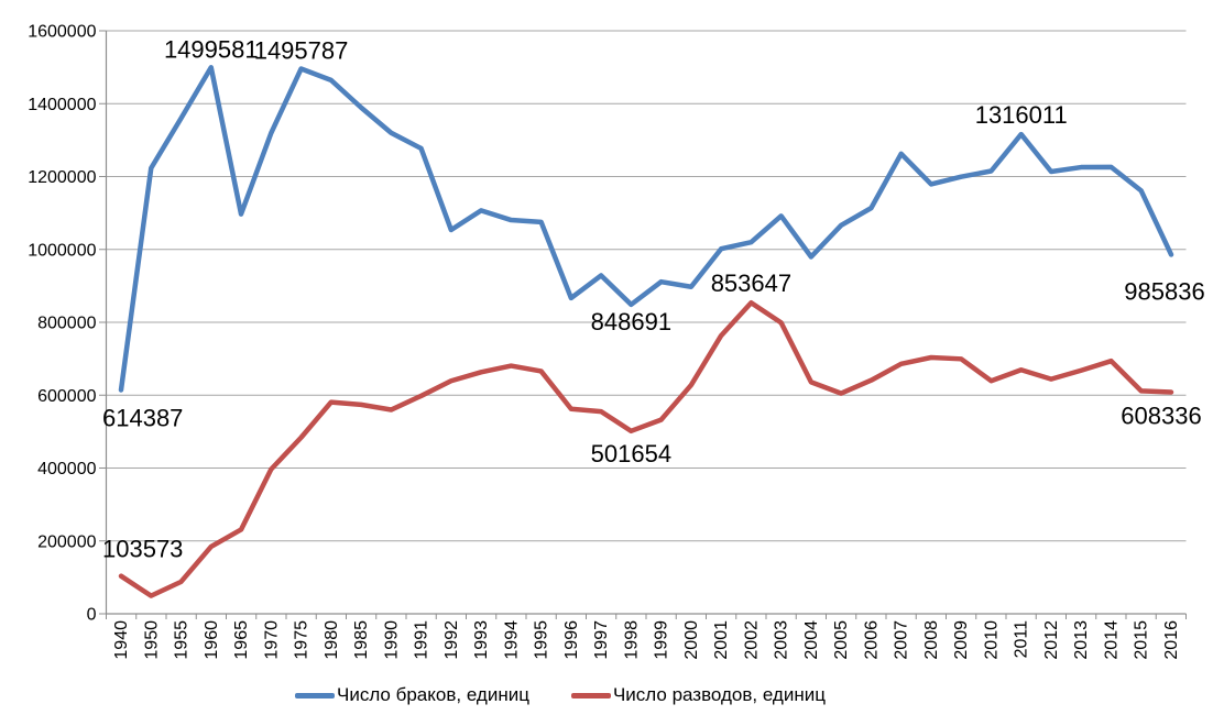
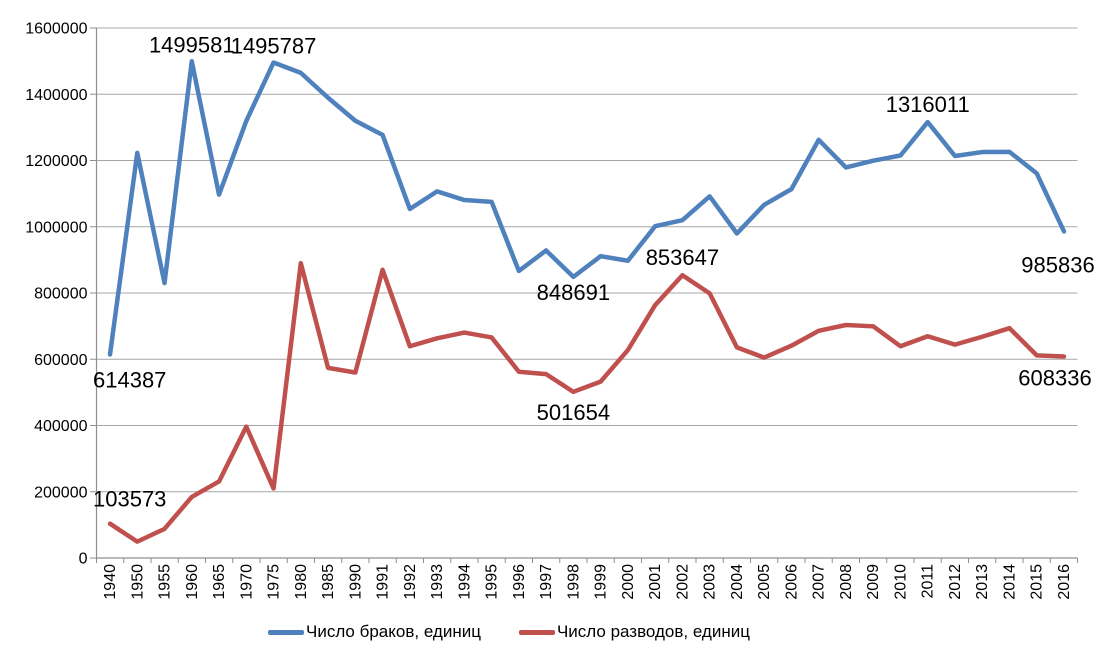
Число браков, единиц/1955: 1360000 -> 830000
Число разводов, единиц/1975: 480000 -> 210000
Число разводов, единиц/1980: 580000 -> 890000
Число разводов, единиц/1991: 600000 -> 870000
